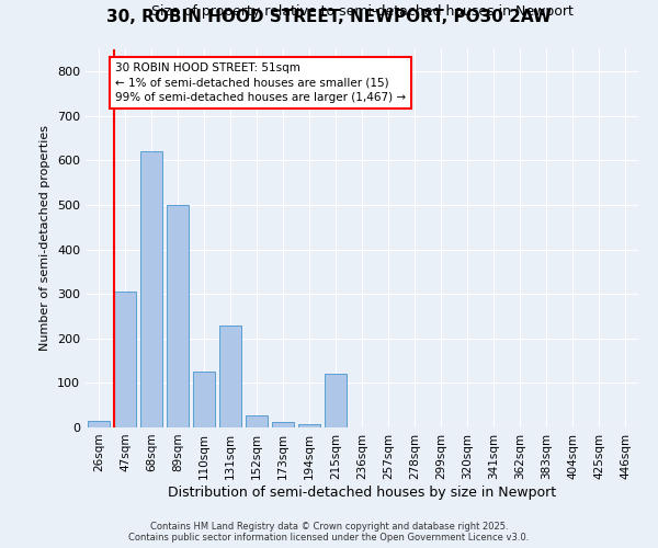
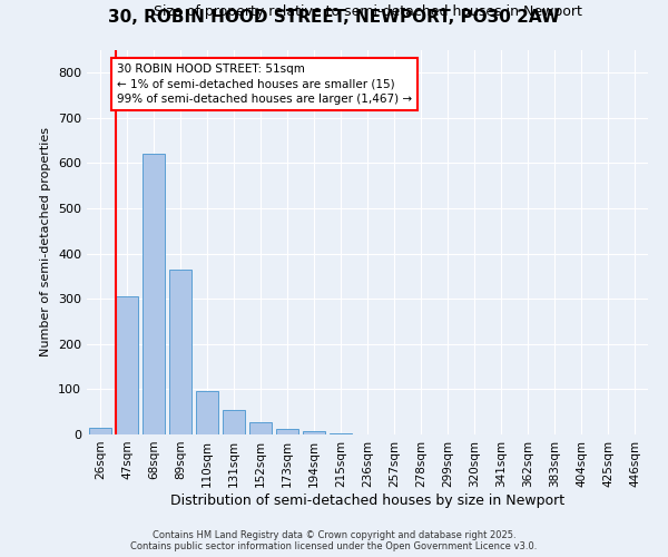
89sqm: 500 -> 365
110sqm: 125 -> 97
131sqm: 230 -> 55
215sqm: 120 -> 2
